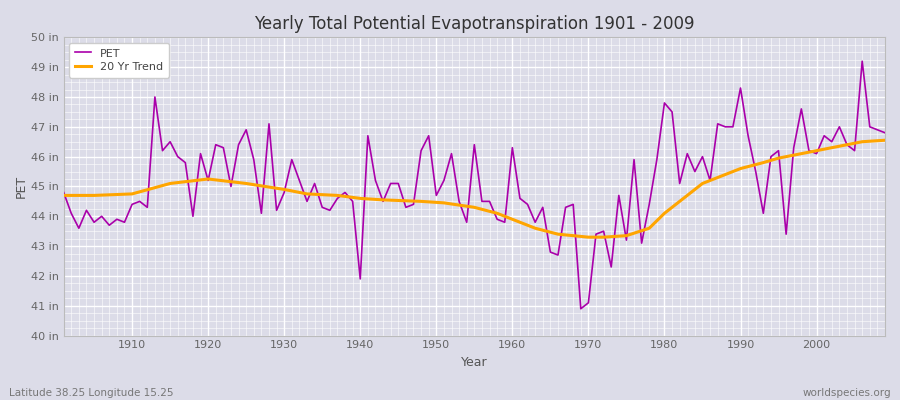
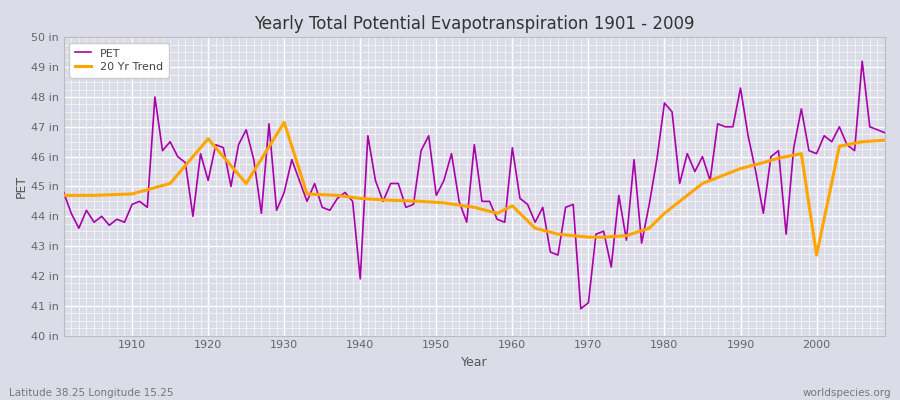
20 Yr Trend/1920: 45.25 in -> 46.60 in
20 Yr Trend/1930: 44.90 in -> 47.15 in
20 Yr Trend/1960: 43.90 in -> 44.35 in
20 Yr Trend/2000: 46.20 in -> 42.70 in
